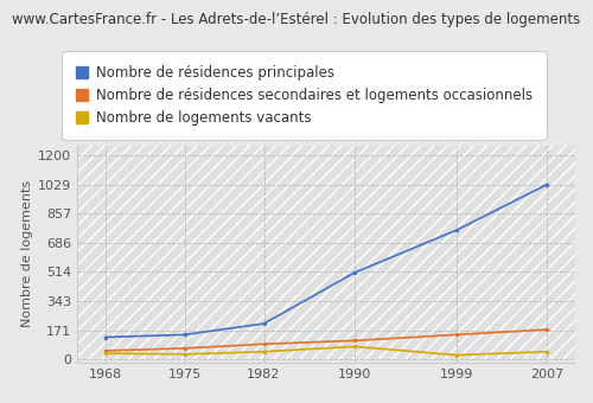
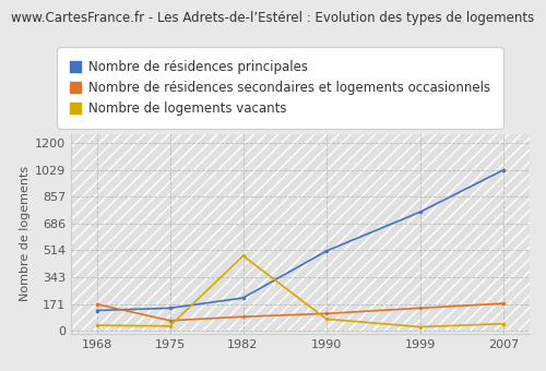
Nombre de résidences secondaires et logements occasionnels/1968: 50 -> 170
Nombre de logements vacants/1982: 40 -> 480
